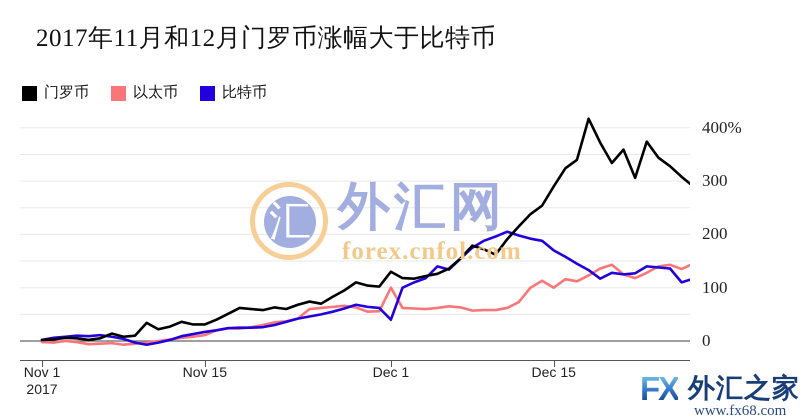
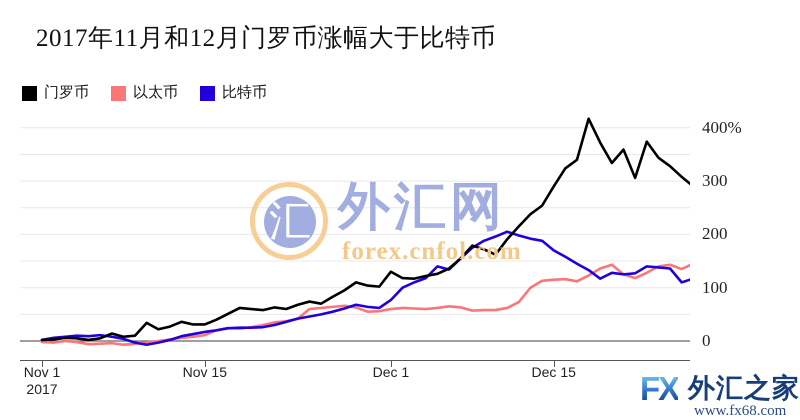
以太币/Dec 1: 100% -> 60%
比特币/Dec 1: 40% -> 80%
以太币/Dec 15: 100% -> 120%
